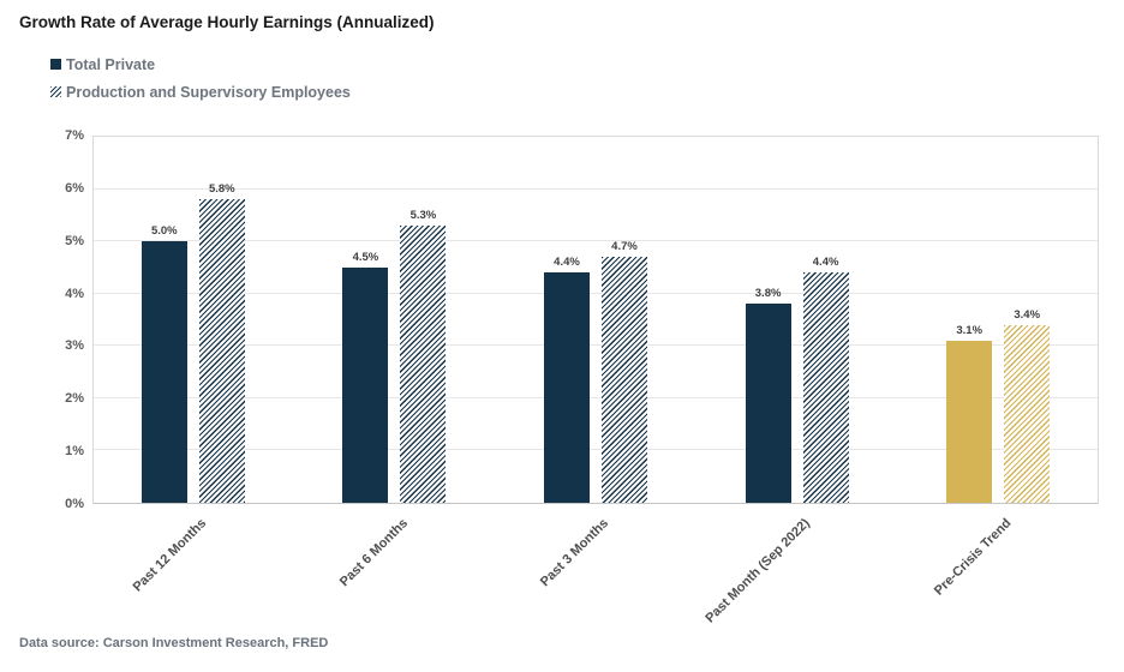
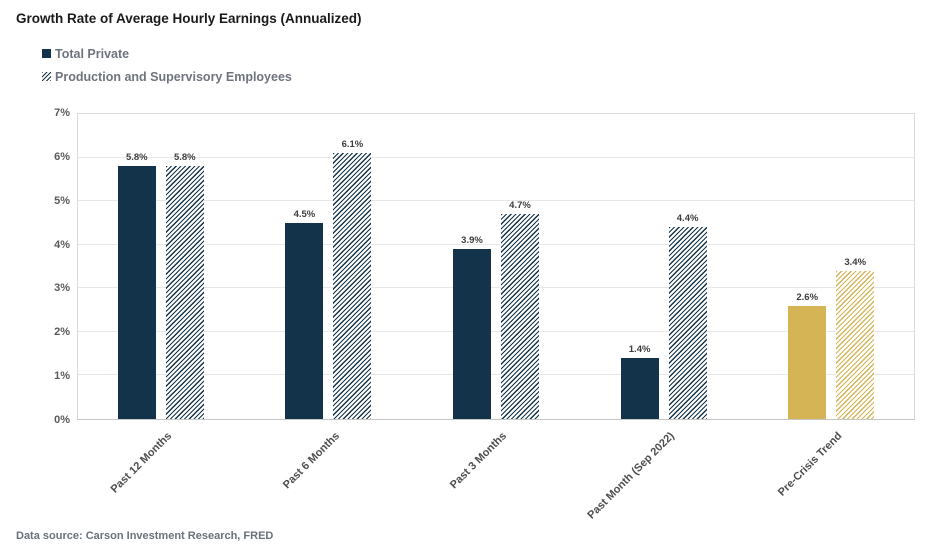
Total Private/Past 12 Months: 5.0% -> 5.8%
Production and Supervisory Employees/Past 6 Months: 5.3% -> 6.1%
Total Private/Past 3 Months: 4.4% -> 3.9%
Total Private/Past Month (Sep 2022): 3.8% -> 1.4%
Total Private/Pre-Crisis Trend: 3.1% -> 2.6%
